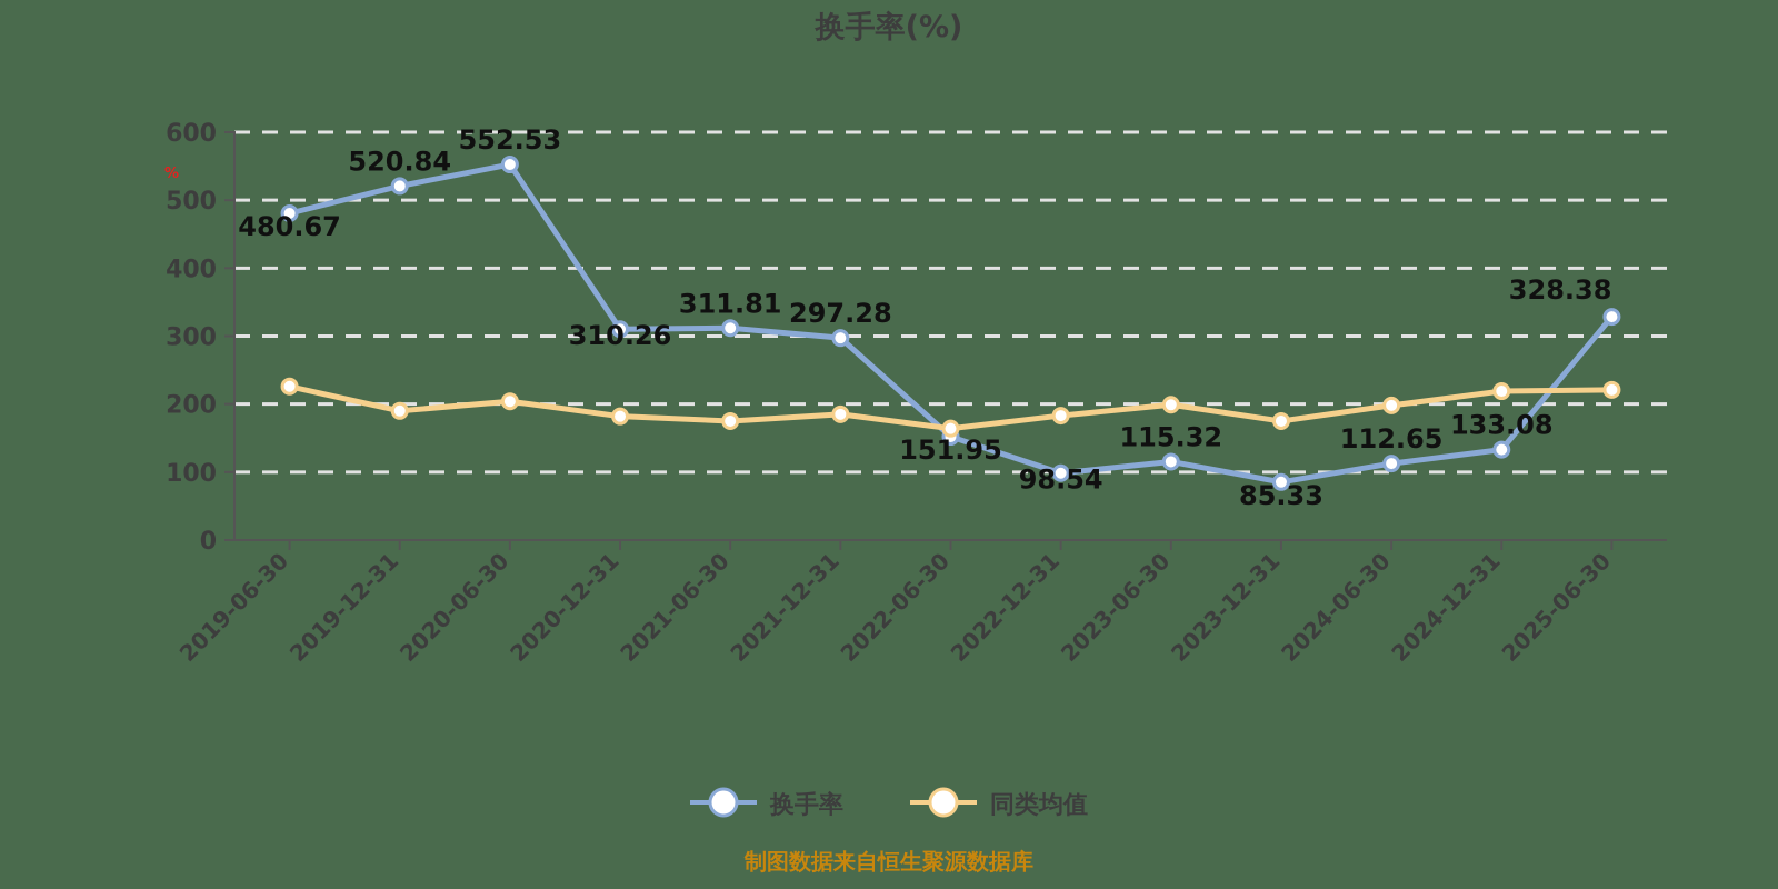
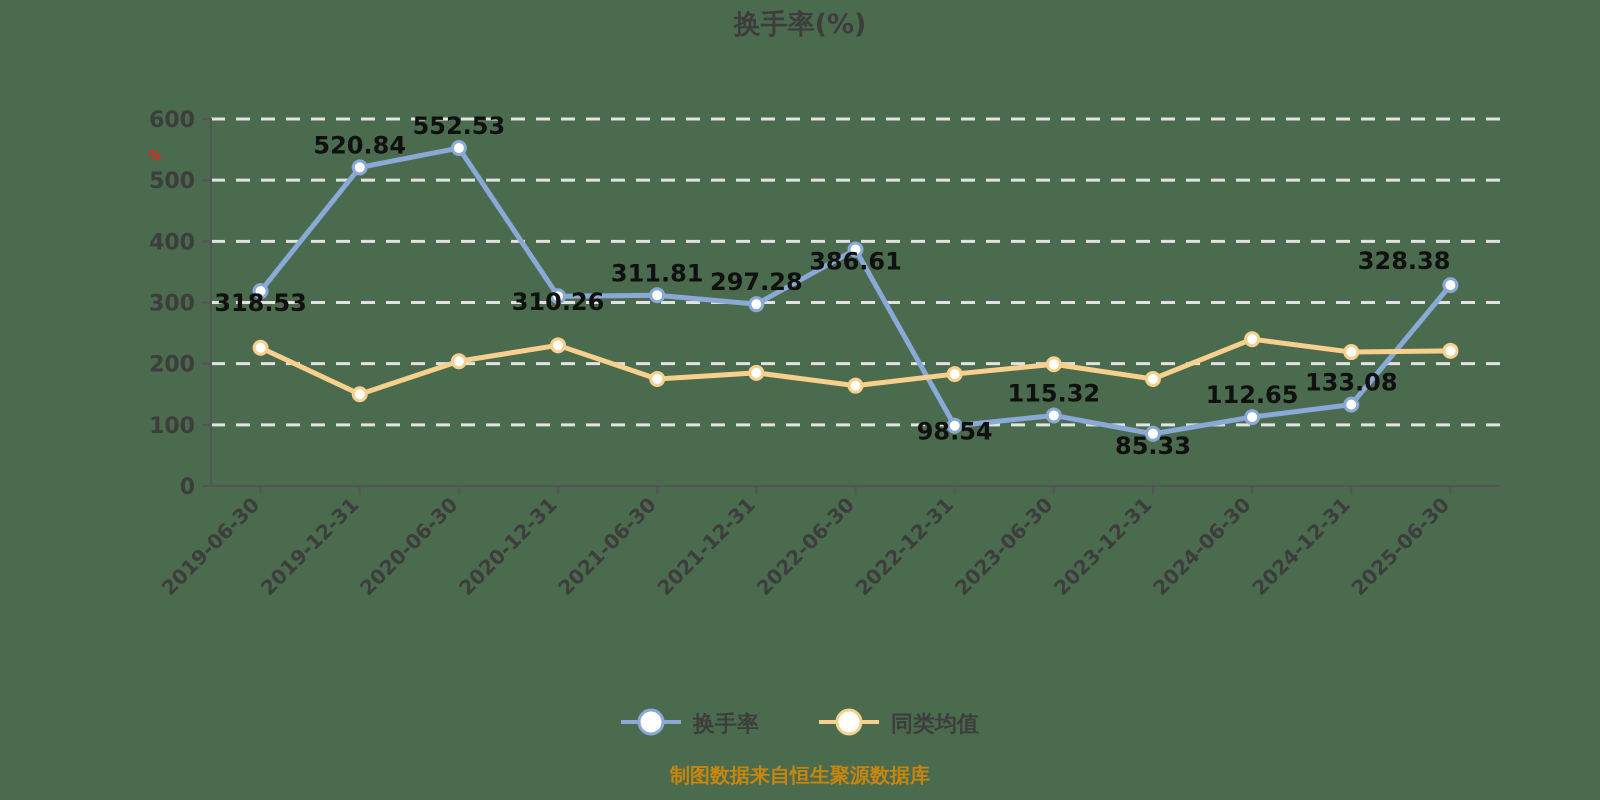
换手率/2019-06-30: 480.67 -> 318.53
同类均值/2019-12-31: 190 -> 150
同类均值/2020-12-31: 180 -> 230
换手率/2022-06-30: 151.95 -> 386.61
同类均值/2024-06-30: 200 -> 240
